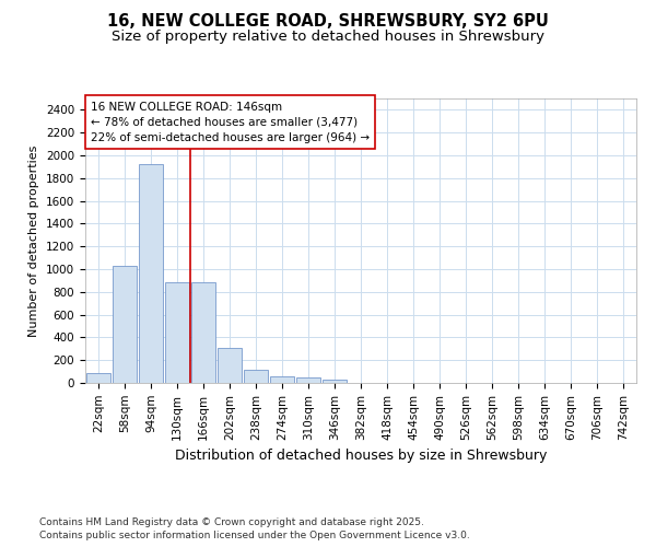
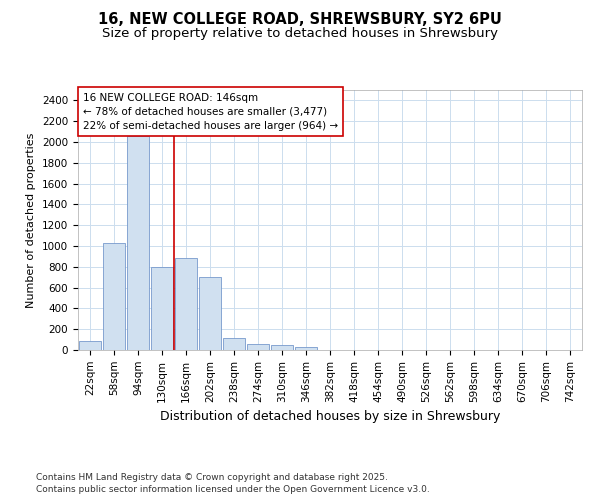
94sqm: 1920 -> 2060
130sqm: 880 -> 800
202sqm: 310 -> 700
